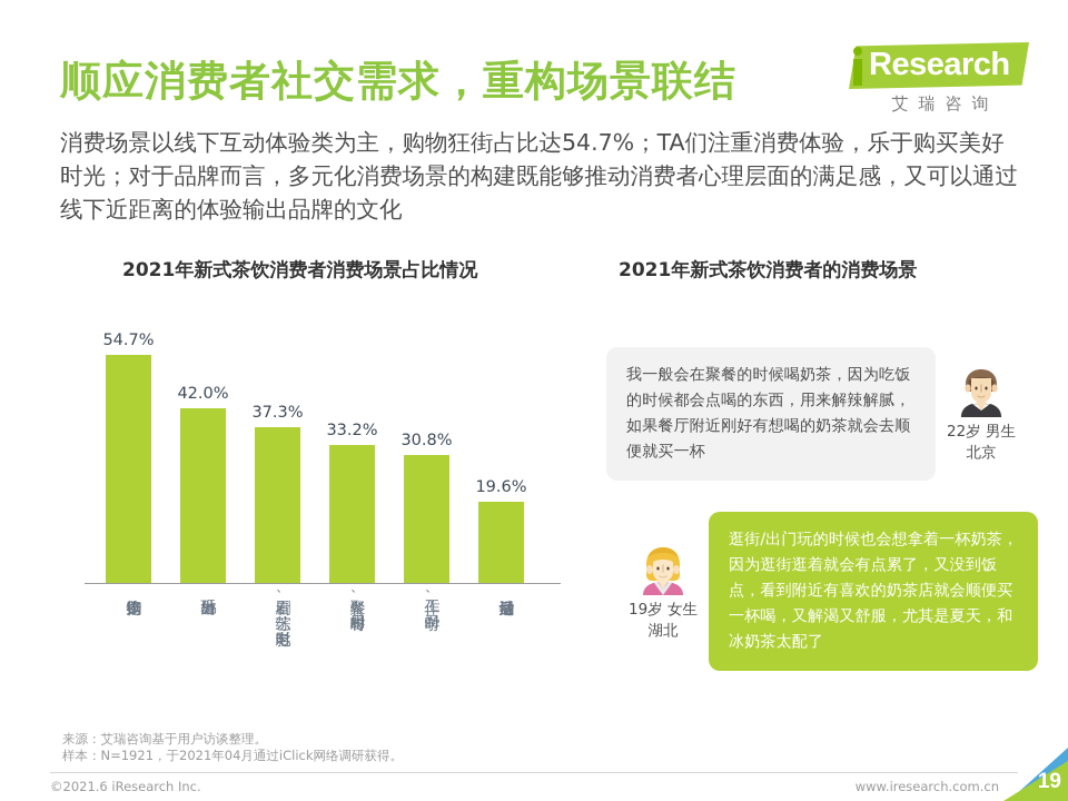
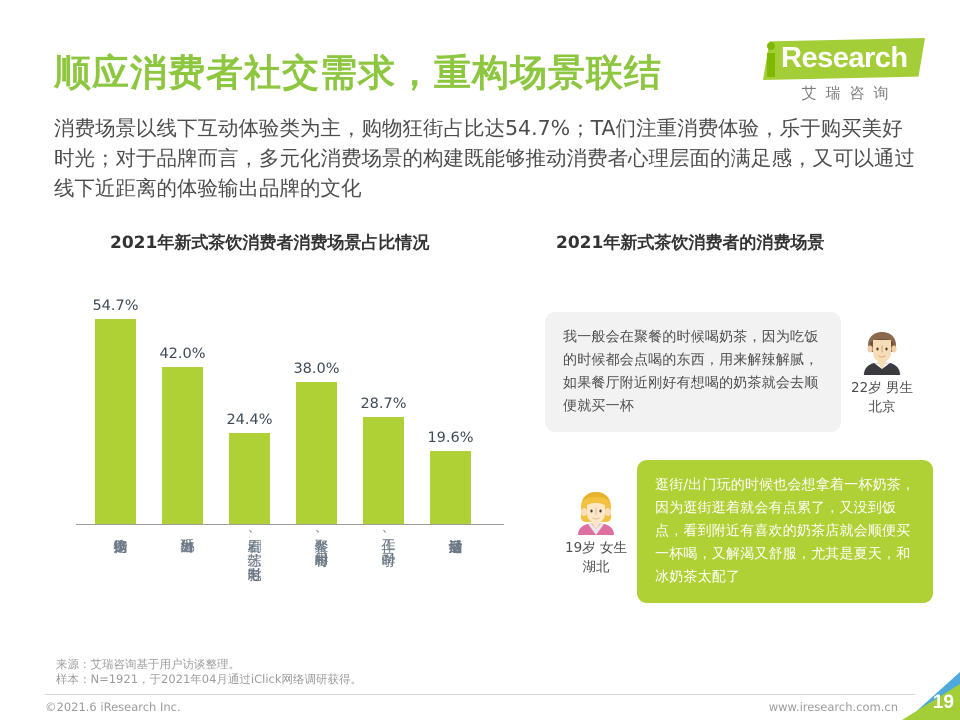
看剧、综艺、电影时: 37.3% -> 24.4%
聚餐、用餐时: 33.2% -> 38.0%
工作、学习时: 30.8% -> 28.7%
